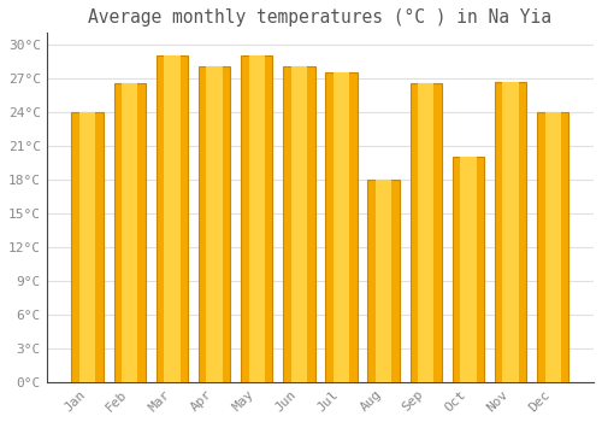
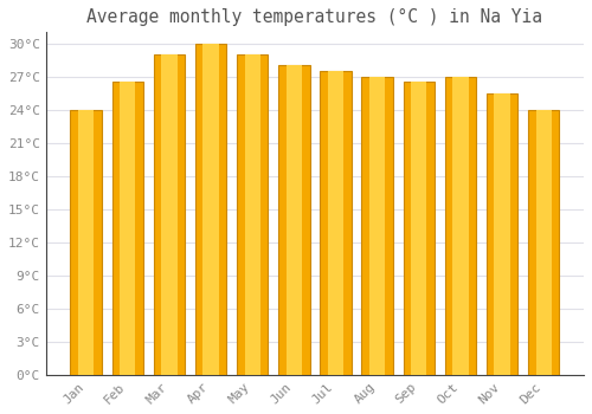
Apr: 28.0°C -> 30.0°C
Aug: 18.0°C -> 27.0°C
Oct: 20.0°C -> 27.0°C
Nov: 26.6°C -> 25.5°C
